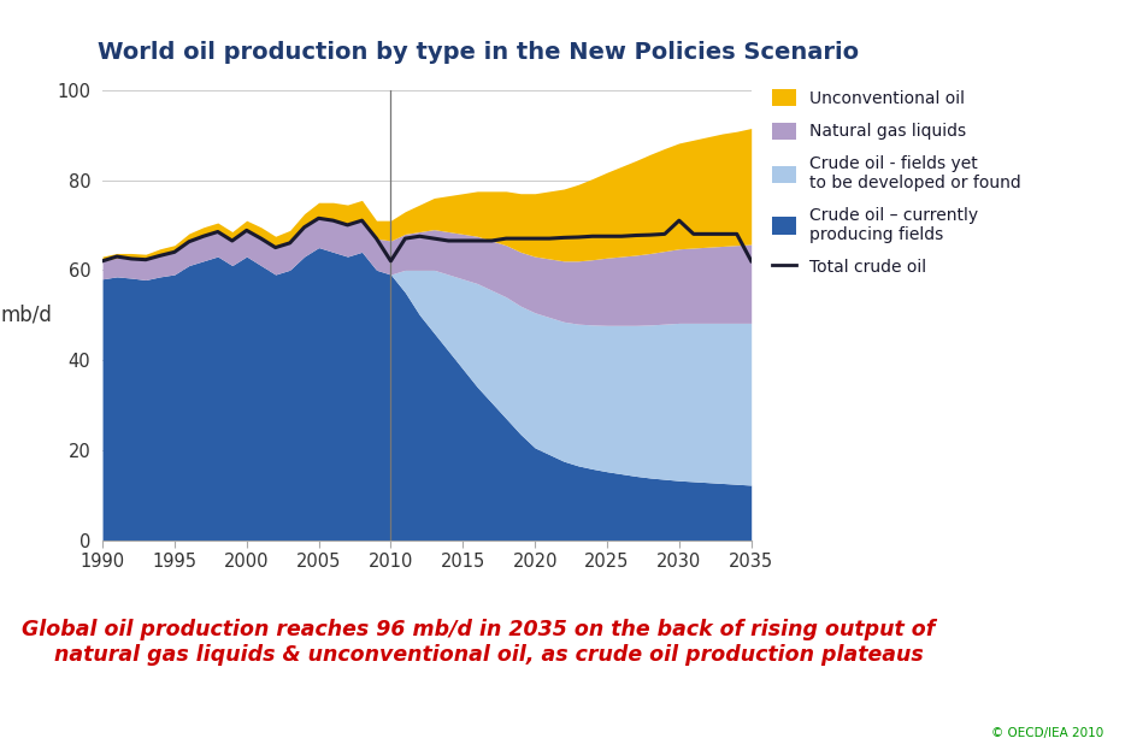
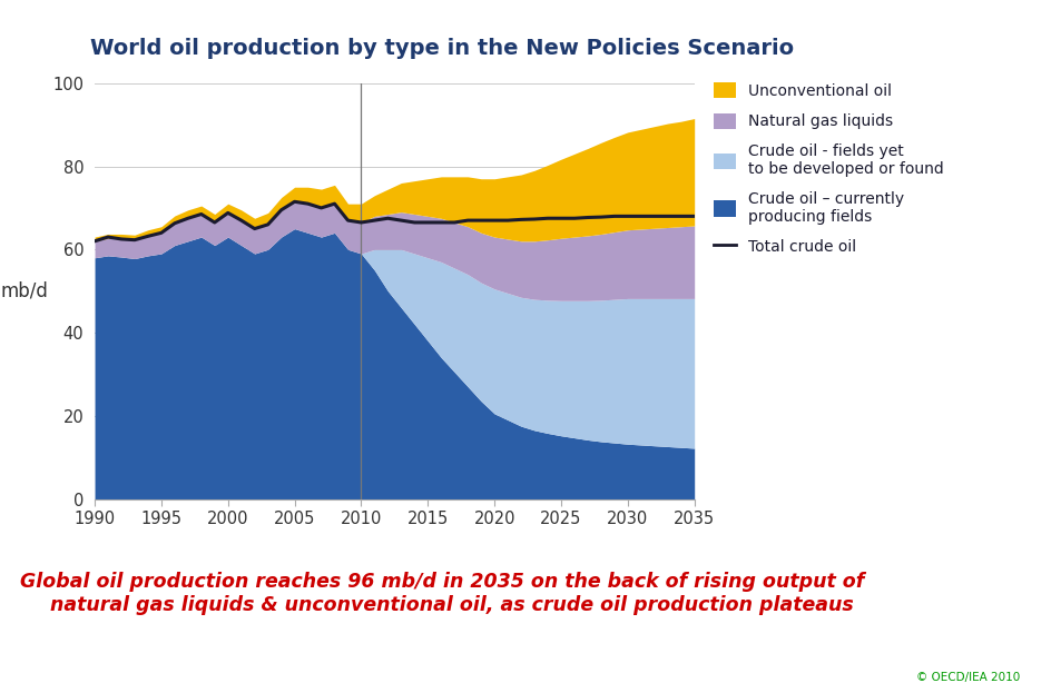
Total crude oil/2010: 62.0 -> 66.5
Total crude oil/2030: 71.0 -> 68.0
Total crude oil/2035: 62.0 -> 68.0
